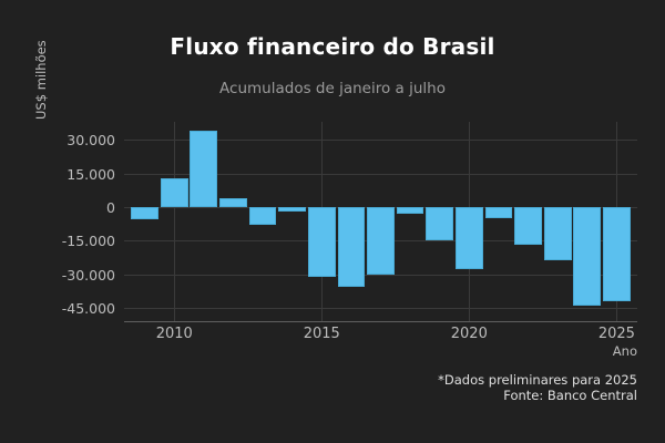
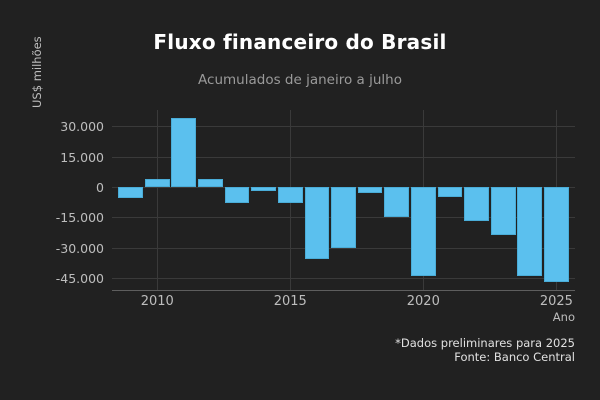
2010: 13000 -> 4000
2015: -31000 -> -8000
2020: -28000 -> -44000
2025: -42000 -> -47000
